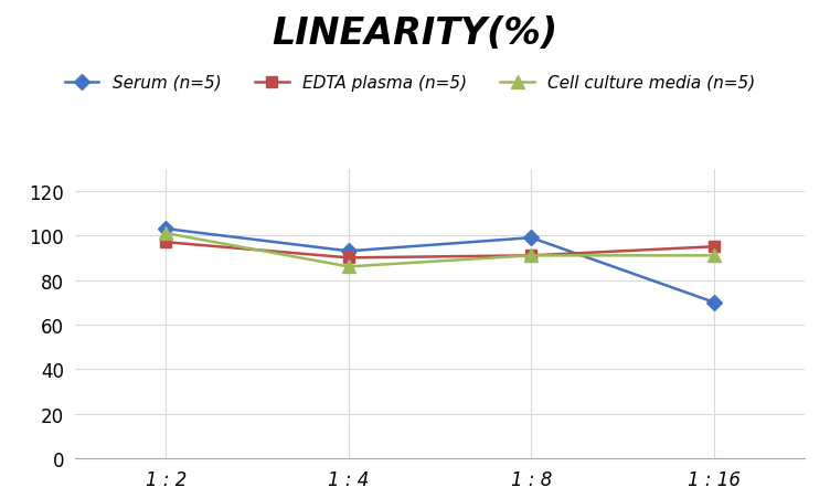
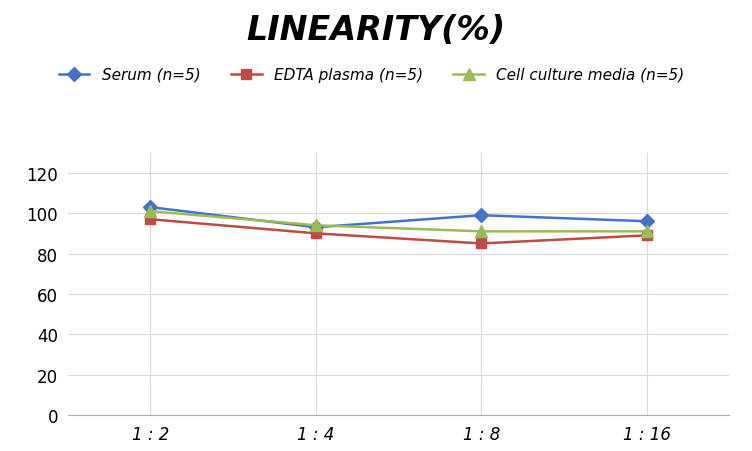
Cell culture media (n=5)/1 : 4: 86 -> 94
EDTA plasma (n=5)/1 : 8: 91 -> 85
Serum (n=5)/1 : 16: 70 -> 96
EDTA plasma (n=5)/1 : 16: 95 -> 89
